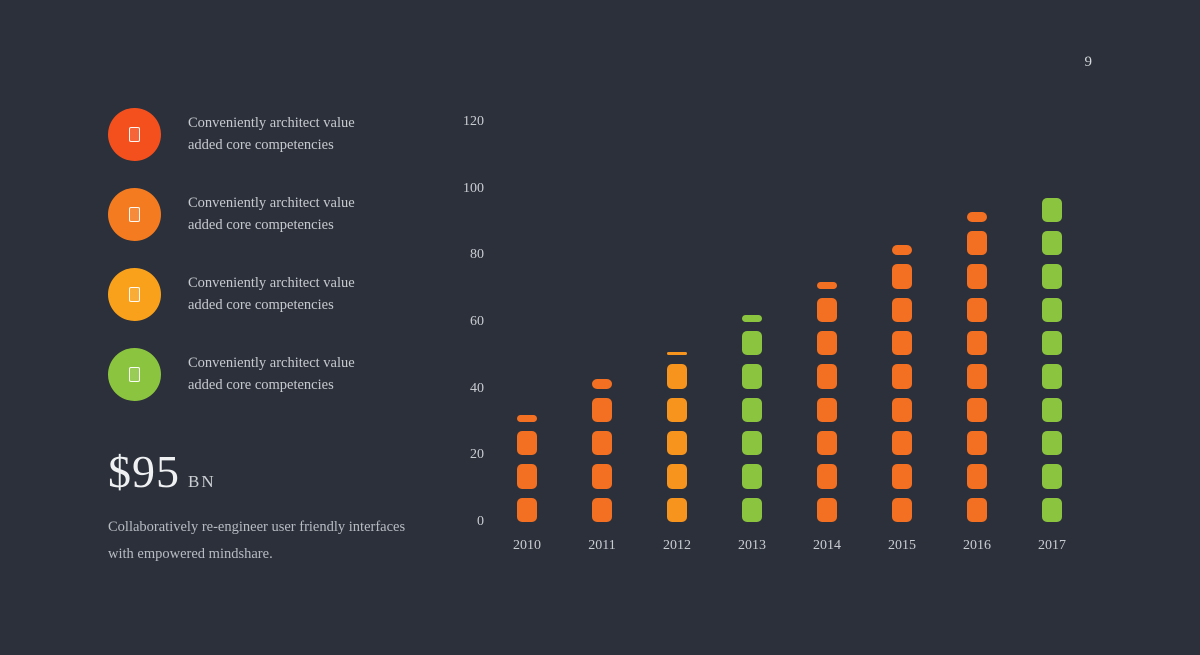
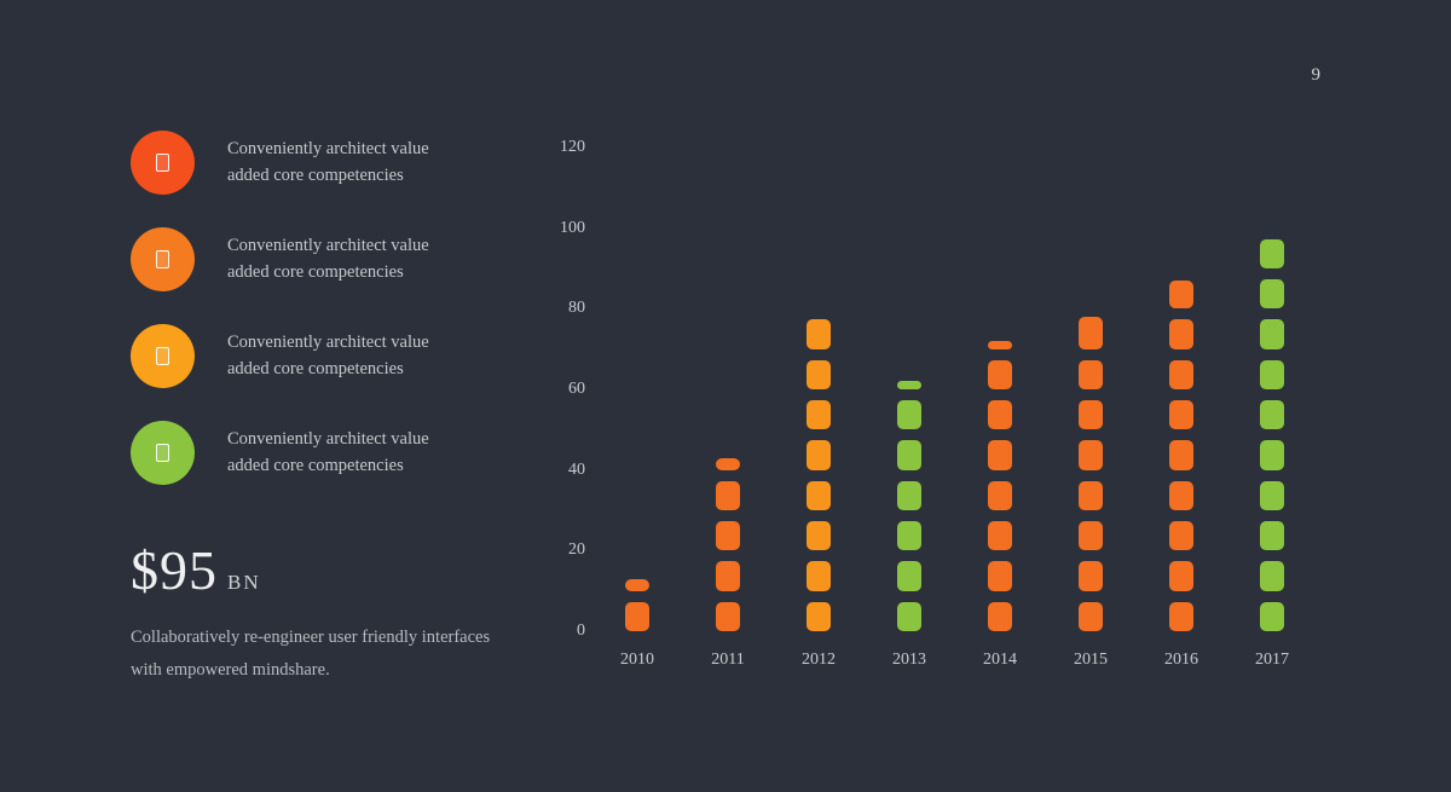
2010: 32 -> 13
2012: 51 -> 80
2015: 83 -> 78
2016: 93 -> 87
